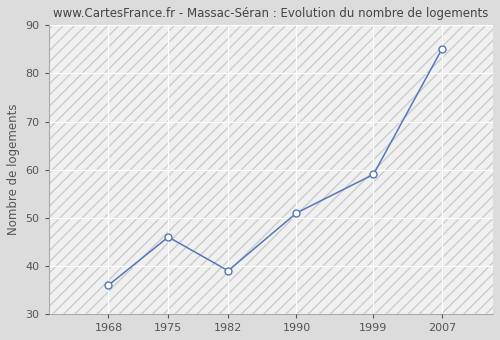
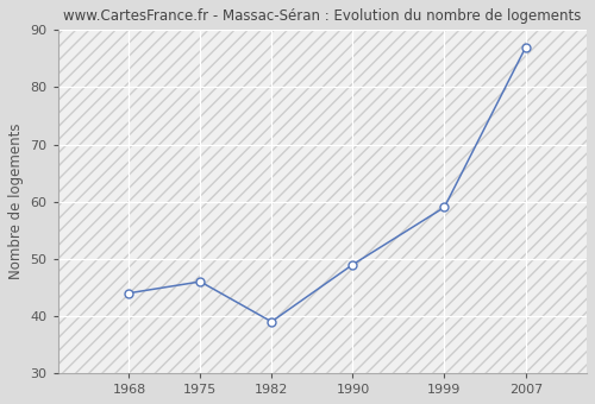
1968: 36 -> 44
1990: 51 -> 49
2007: 85 -> 87
